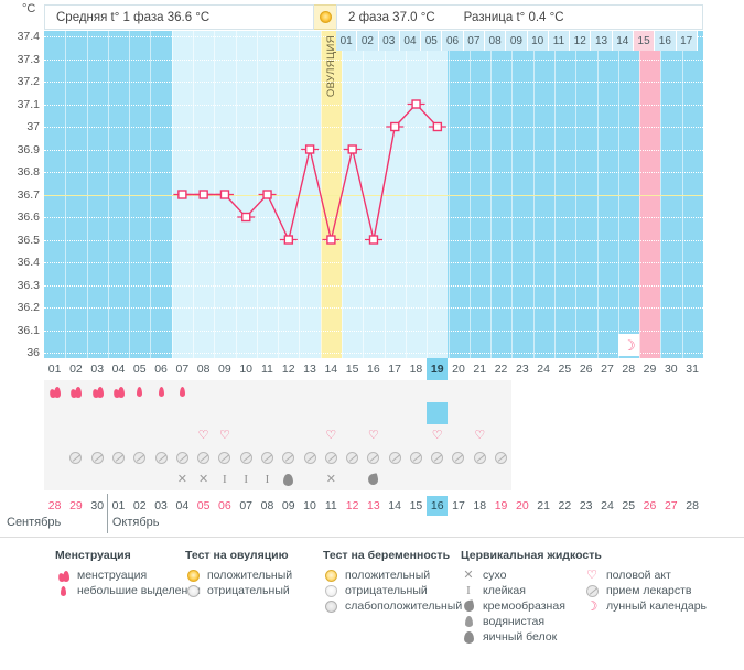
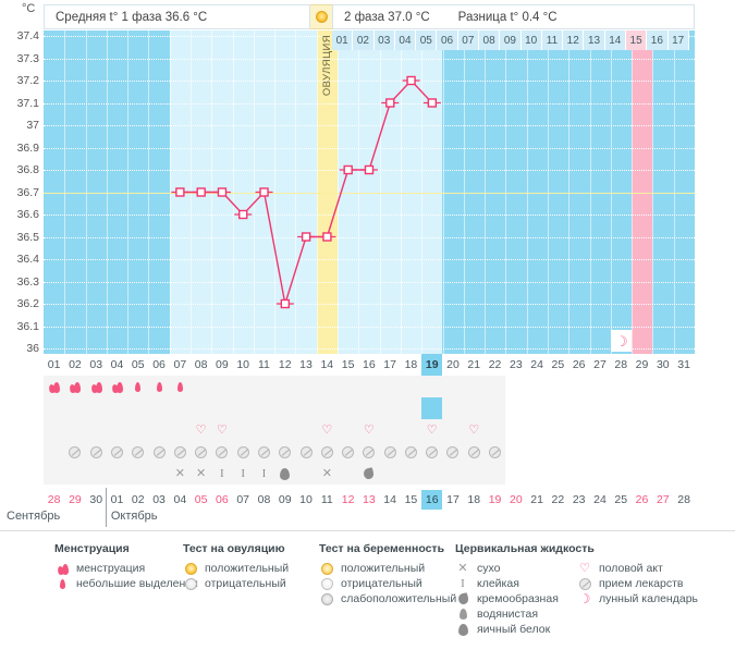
12: 36.5 -> 36.2
13: 36.9 -> 36.5
15: 36.9 -> 36.8
16: 36.5 -> 36.8
17: 37.0 -> 37.1
18: 37.1 -> 37.2
19: 37.0 -> 37.1
